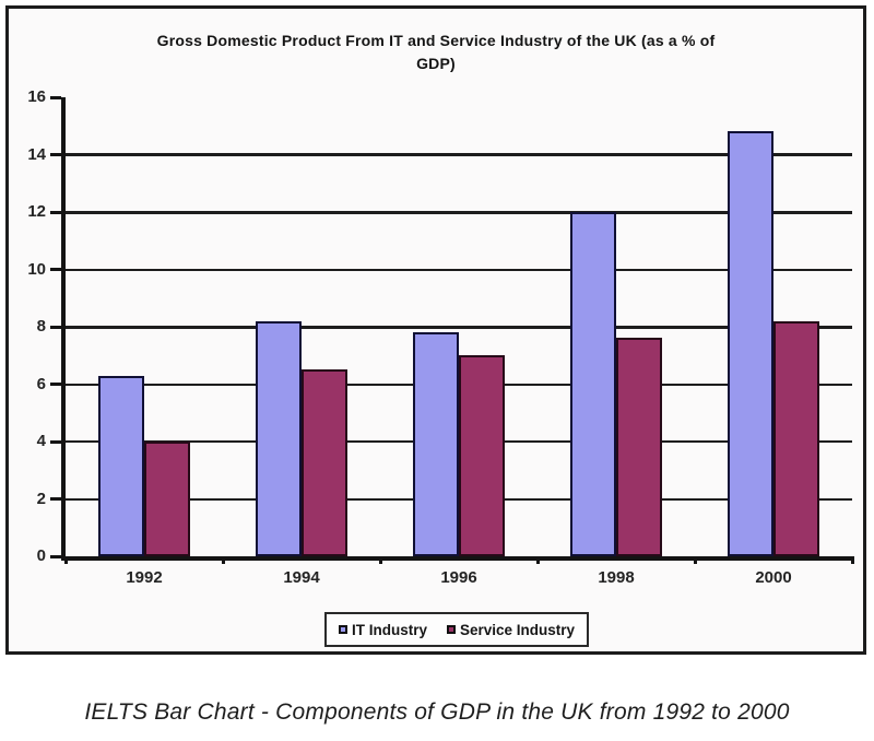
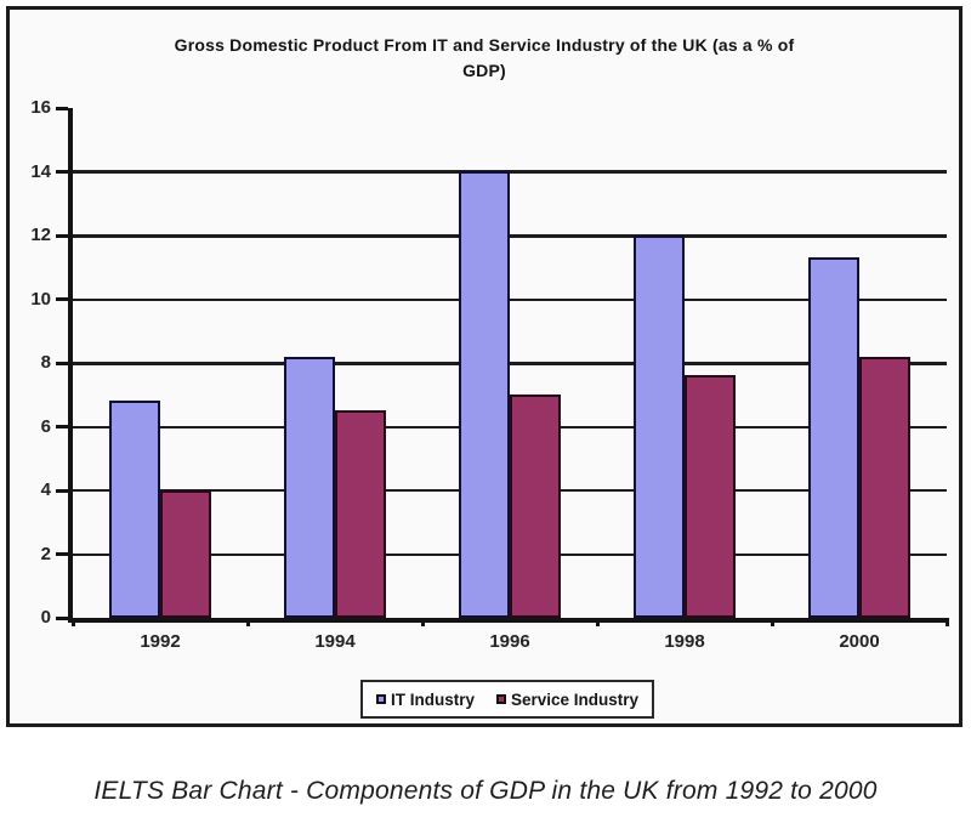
IT Industry/1992: 6.3 -> 6.8
IT Industry/1996: 7.8 -> 14.0
IT Industry/2000: 14.8 -> 11.3
